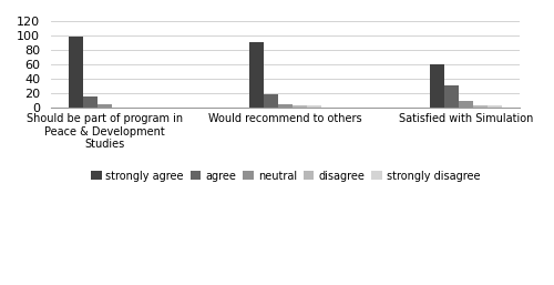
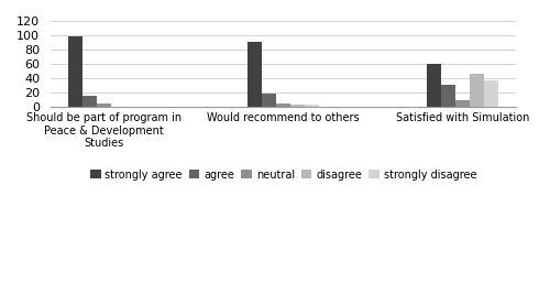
disagree/Satisfied with Simulation: 3 -> 46
strongly disagree/Satisfied with Simulation: 2 -> 36
